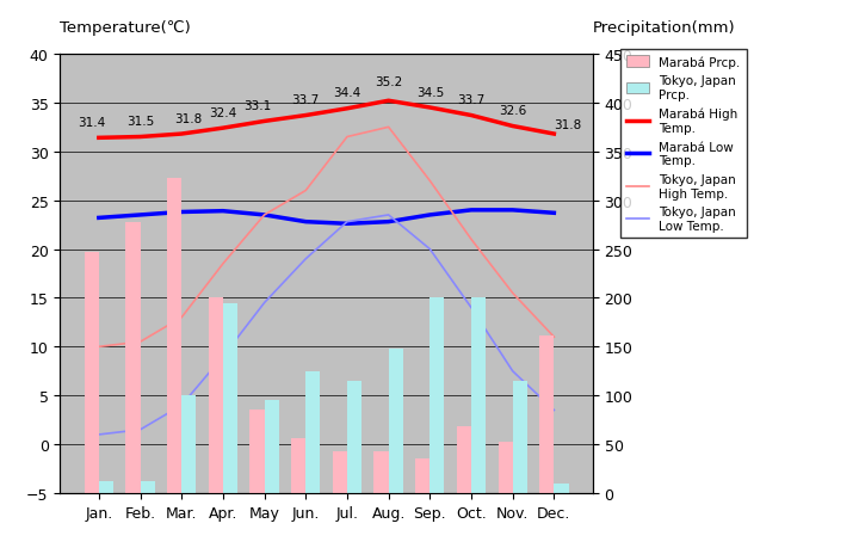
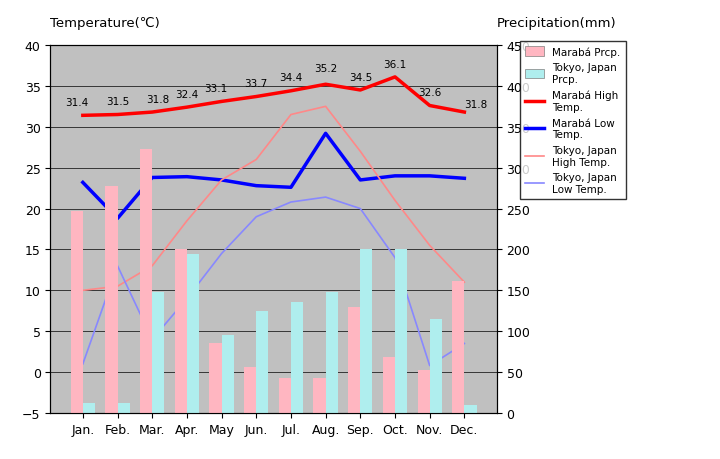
Marabá Low Temp./Feb.: 23.5 -> 18.8
Tokyo, Japan Low Temp./Feb.: 1.5 -> 13.0
Tokyo, Japan Prcp./Mar.: 100 -> 148
Tokyo, Japan Low Temp./Jul.: 22.8 -> 20.8
Tokyo, Japan Prcp./Jul.: 115 -> 136
Marabá Low Temp./Aug.: 22.8 -> 29.2
Tokyo, Japan Low Temp./Aug.: 23.5 -> 21.4
Marabá Prcp./Sep.: 35 -> 130
Marabá High Temp./Oct.: 33.7 -> 36.1
Tokyo, Japan Low Temp./Nov.: 7.5 -> 0.8
